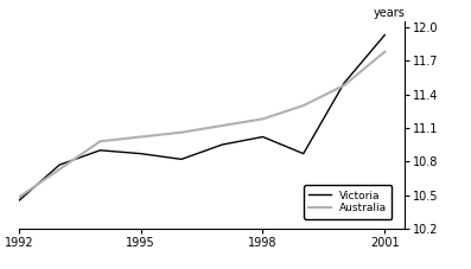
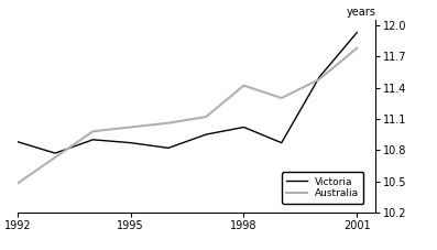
Victoria/1992: 10.45 -> 10.88
Australia/1998: 11.18 -> 11.42
